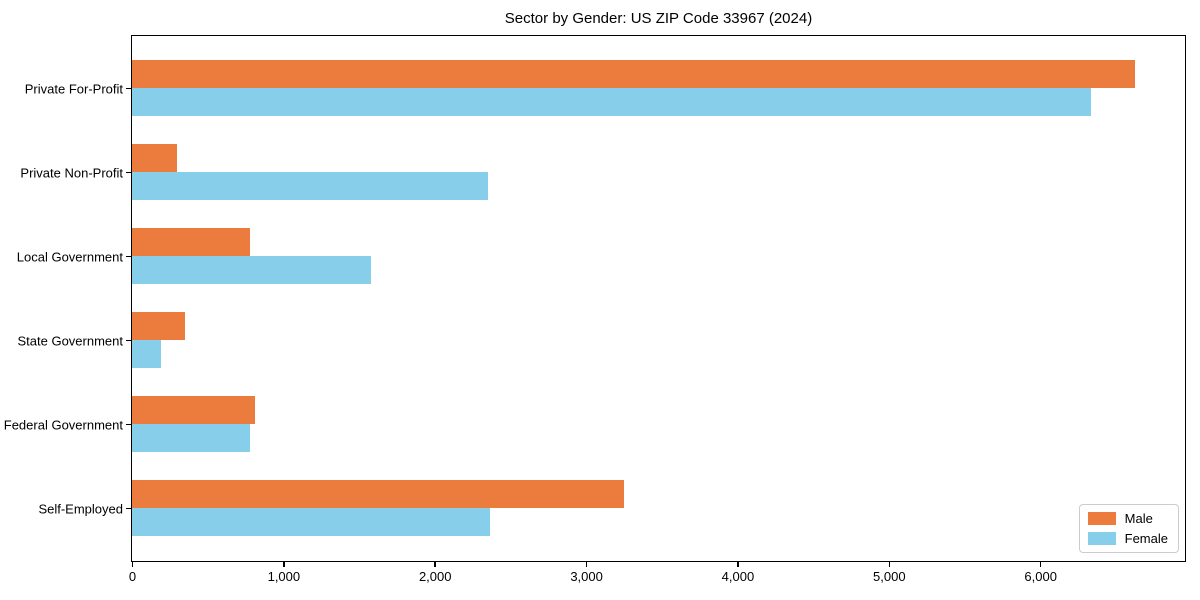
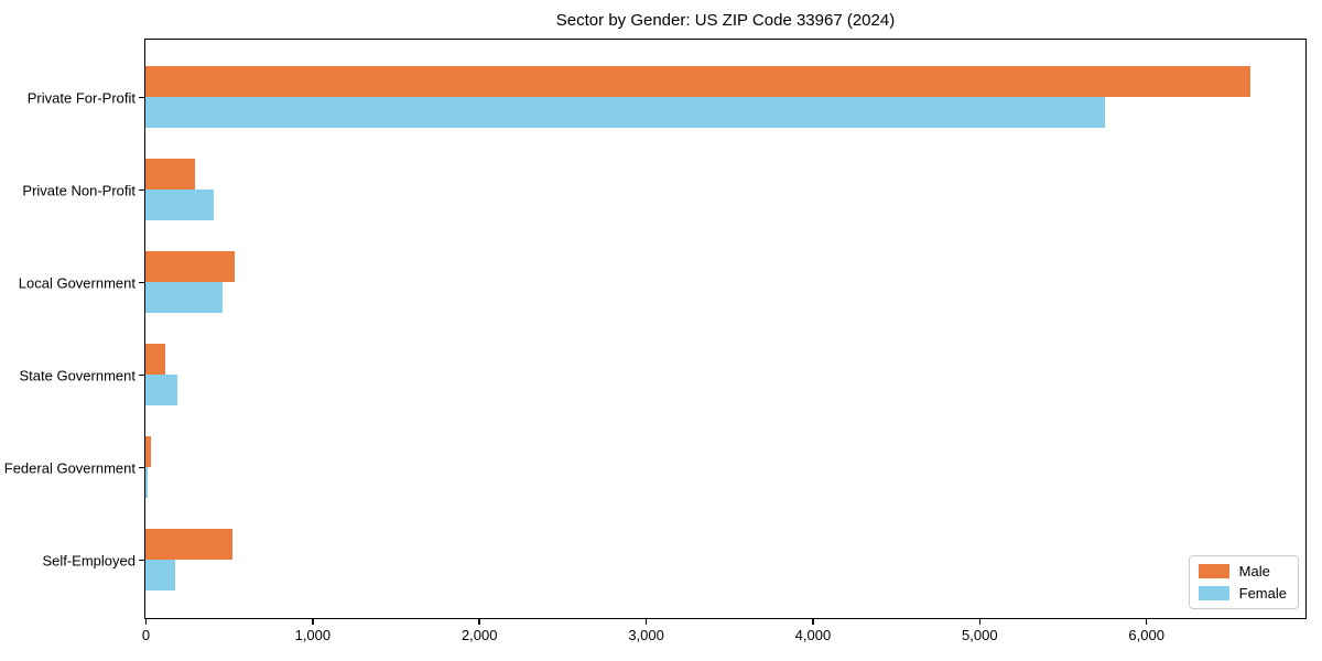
Female/Private For-Profit: 6330 -> 5750
Female/Private Non-Profit: 2350 -> 410
Male/Local Government: 780 -> 540
Female/Local Government: 1580 -> 460
Male/State Government: 350 -> 120
Male/Federal Government: 810 -> 30
Female/Federal Government: 780 -> 10
Male/Self-Employed: 3250 -> 520
Female/Self-Employed: 2360 -> 180
